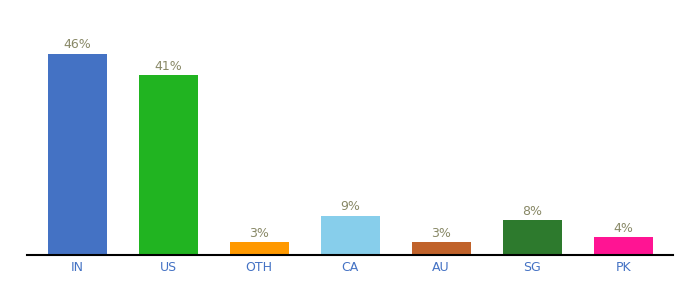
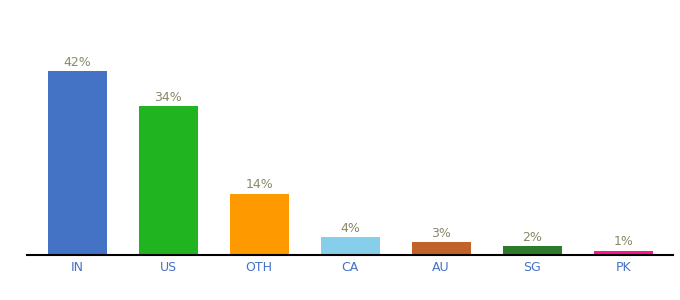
IN: 46% -> 42%
US: 41% -> 34%
OTH: 3% -> 14%
CA: 9% -> 4%
SG: 8% -> 2%
PK: 4% -> 1%
